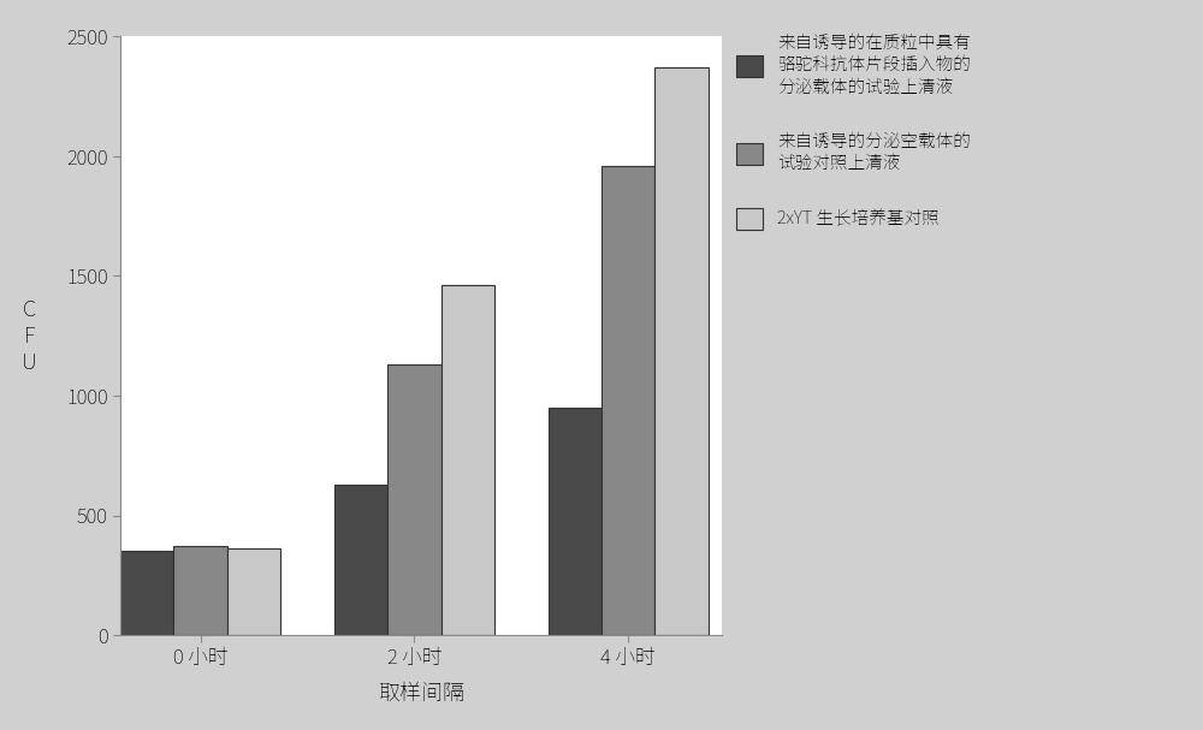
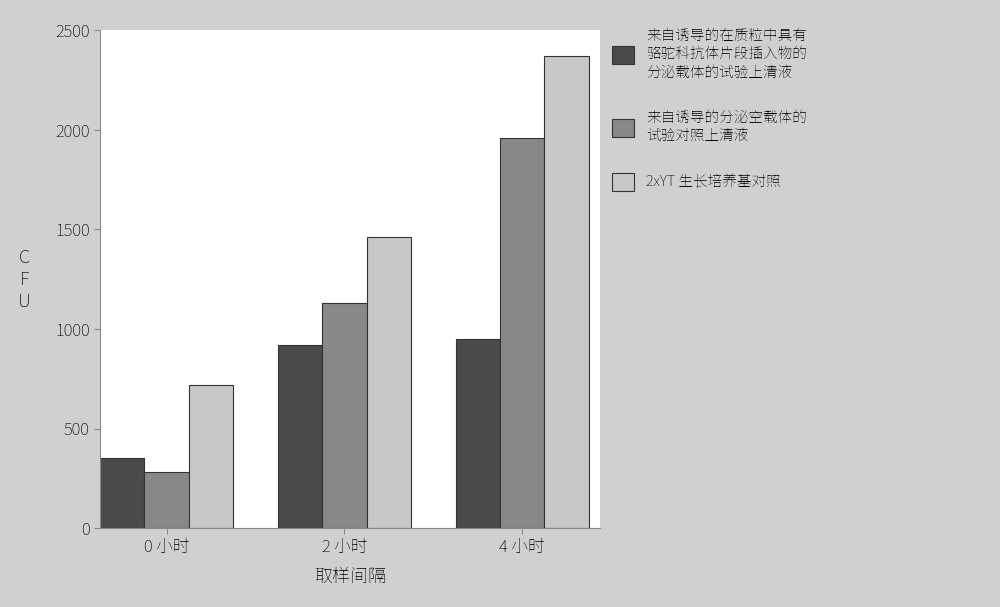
来自诱导的分泌空载体的 试验对照上清液/0 小时: 370 -> 280
2xYT 生长培养基对照/0 小时: 360 -> 720
来自诱导的在质粒中具有 骆驼科抗体片段插入物的 分泌载体的试验上清液/2 小时: 630 -> 920
